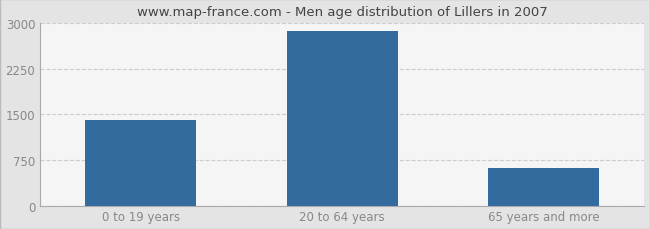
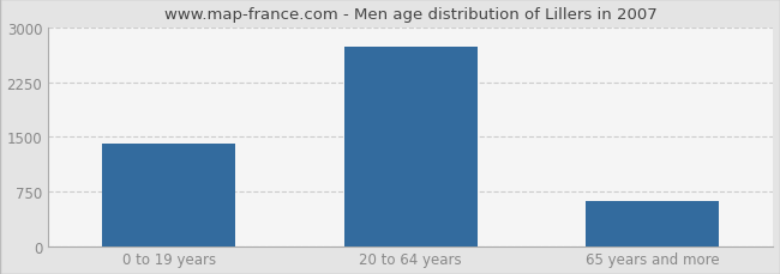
20 to 64 years: 2870 -> 2740
